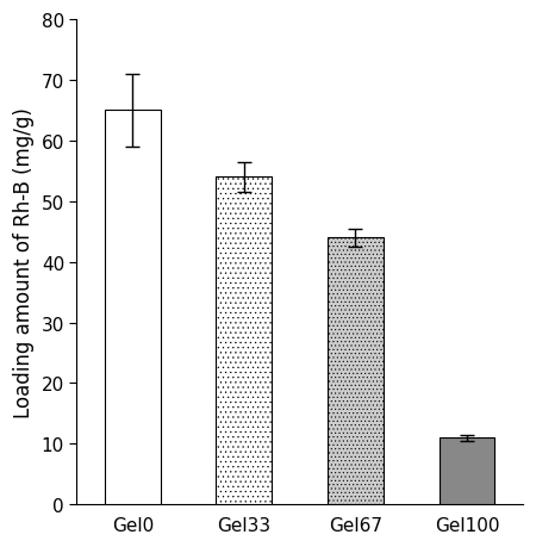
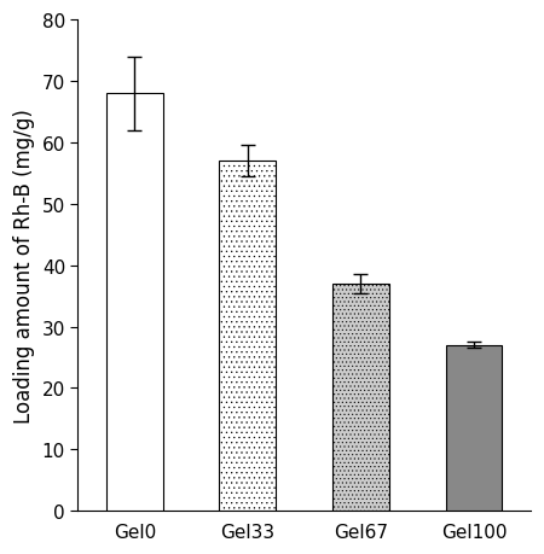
Gel0: 65 -> 68
Gel33: 54 -> 57
Gel67: 44 -> 37
Gel100: 11 -> 27
